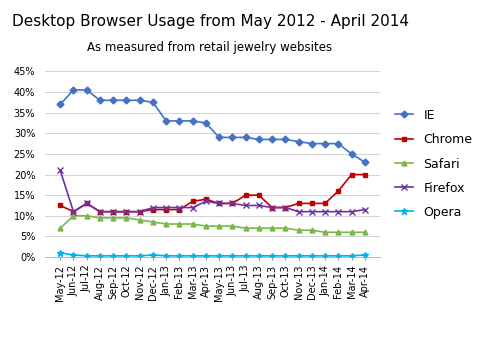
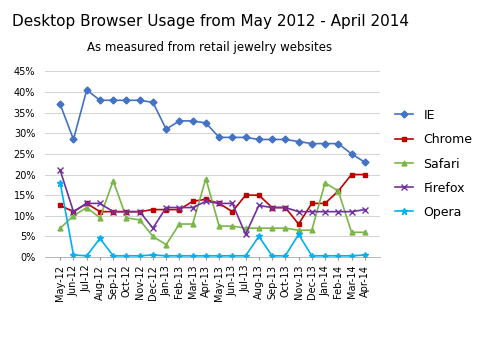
Opera/May-12: 1.0% -> 18.0%
IE/Jun-12: 40.5% -> 28.5%
Safari/Jul-12: 10.0% -> 12.0%
Firefox/Aug-12: 11.0% -> 13.0%
Opera/Aug-12: 0.3% -> 4.5%
Safari/Sep-12: 9.5% -> 18.5%
Safari/Dec-12: 8.5% -> 5.0%
Firefox/Dec-12: 12.0% -> 7.0%
IE/Jan-13: 33.0% -> 31.0%
Safari/Jan-13: 8.0% -> 3.0%
Safari/Apr-13: 7.5% -> 19.0%
Chrome/Jun-13: 13.0% -> 11.0%
Firefox/Jul-13: 12.5% -> 5.5%
Opera/Aug-13: 0.3% -> 5.0%
Chrome/Nov-13: 13.0% -> 8.0%
Opera/Nov-13: 0.3% -> 5.5%
Safari/Jan-14: 6.0% -> 18.0%
Safari/Feb-14: 6.0% -> 16.0%
